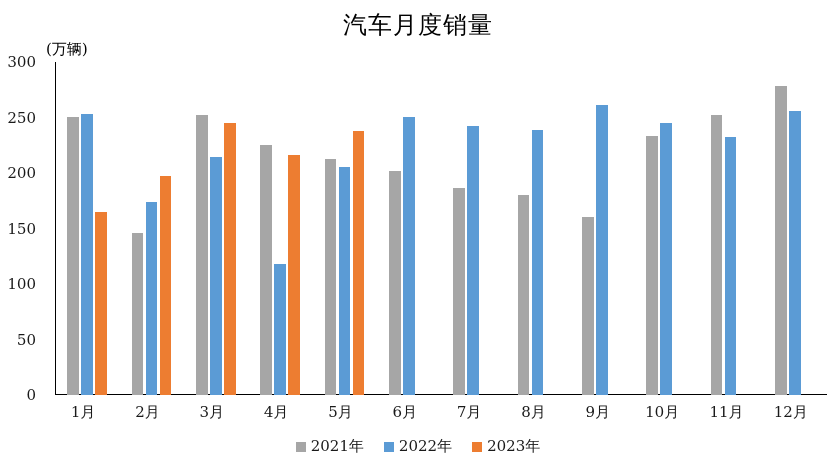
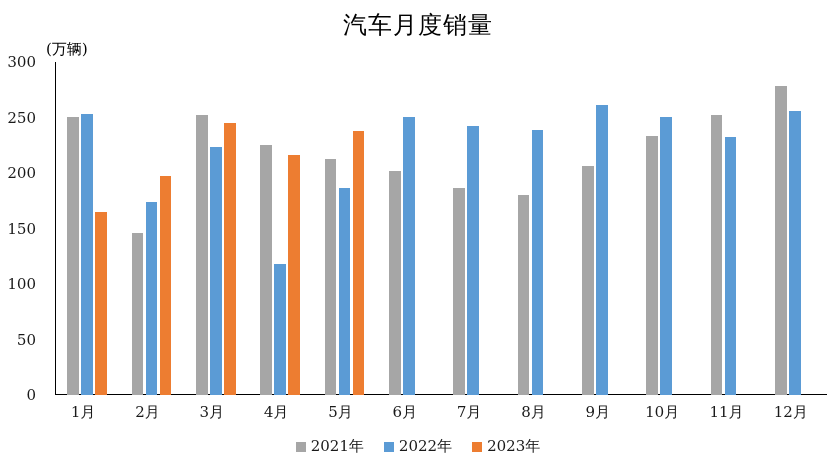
2022年/3月: 214 -> 223
2022年/5月: 205 -> 186
2021年/9月: 160 -> 207
2022年/10月: 245 -> 250
